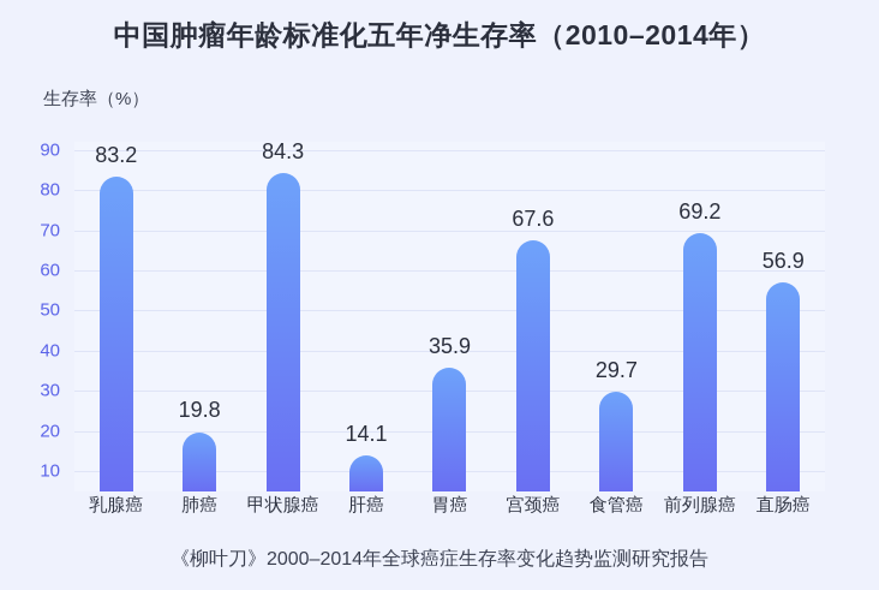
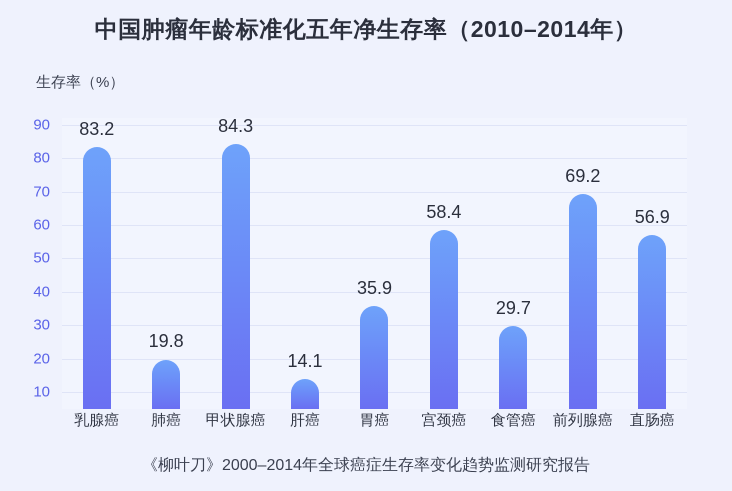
宫颈癌: 67.6 -> 58.4
